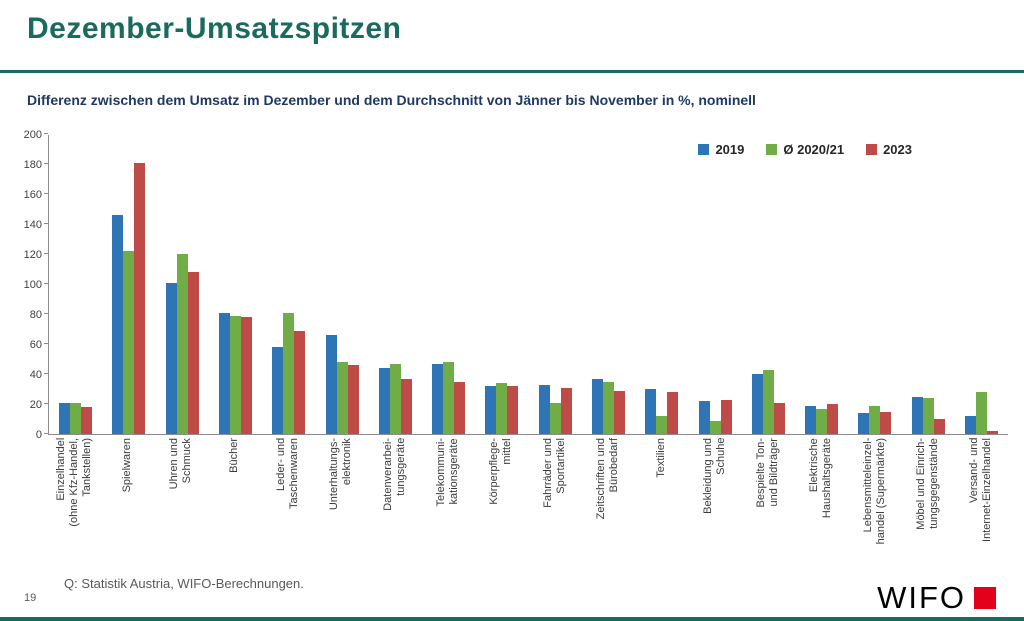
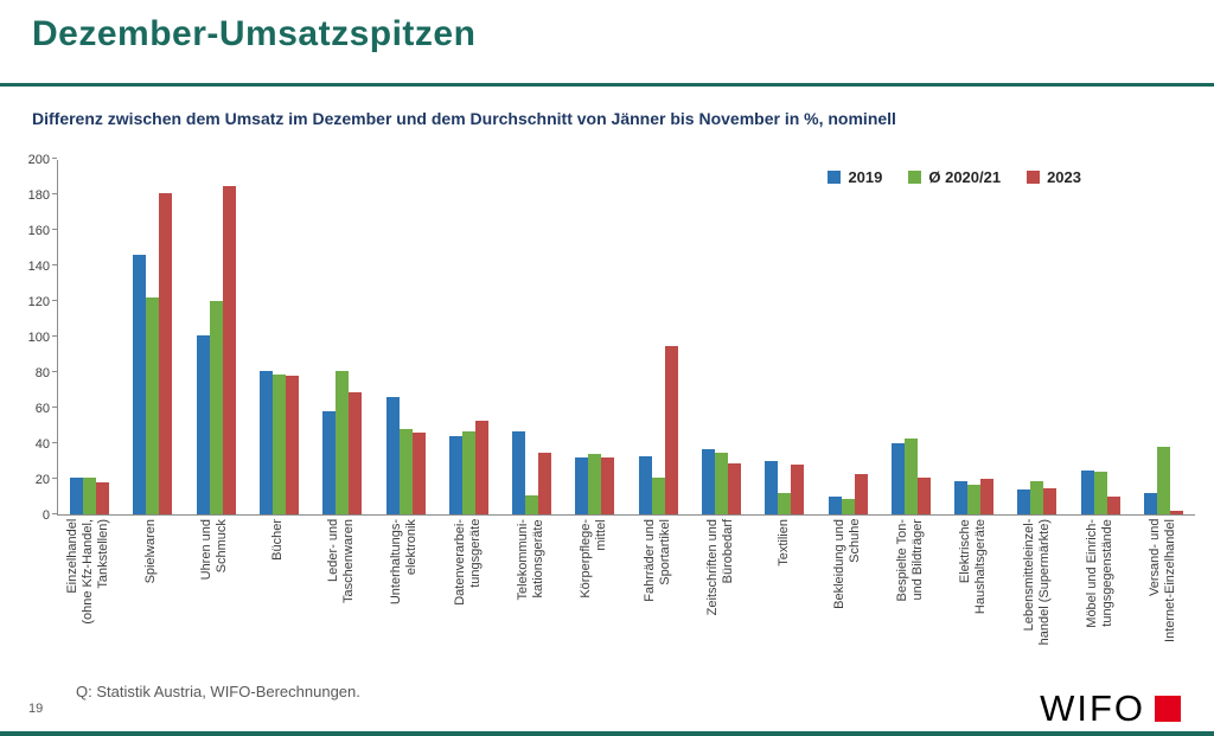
2023/Uhren und Schmuck: 108 -> 185
2023/Datenverarbei- tungsgeräte: 37 -> 53
Ø 2020/21/Telekommuni- kationsgeräte: 48 -> 11
2023/Fahrräder und Sportartikel: 31 -> 95
2019/Bekleidung und Schuhe: 22 -> 10
Ø 2020/21/Versand- und Internet-Einzelhandel: 28 -> 38
